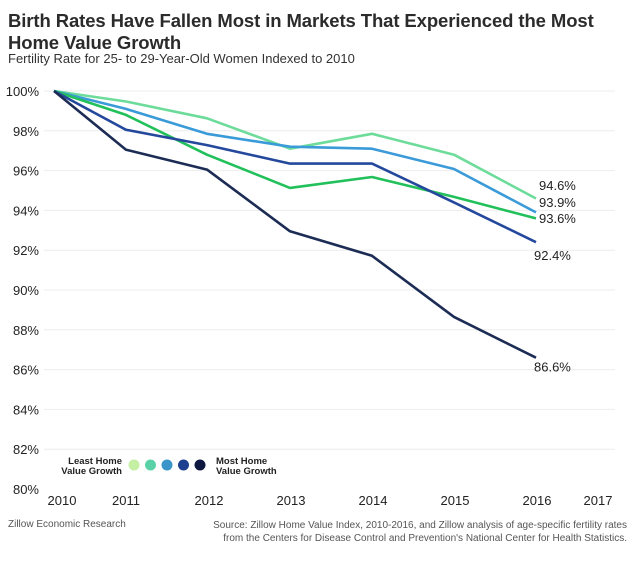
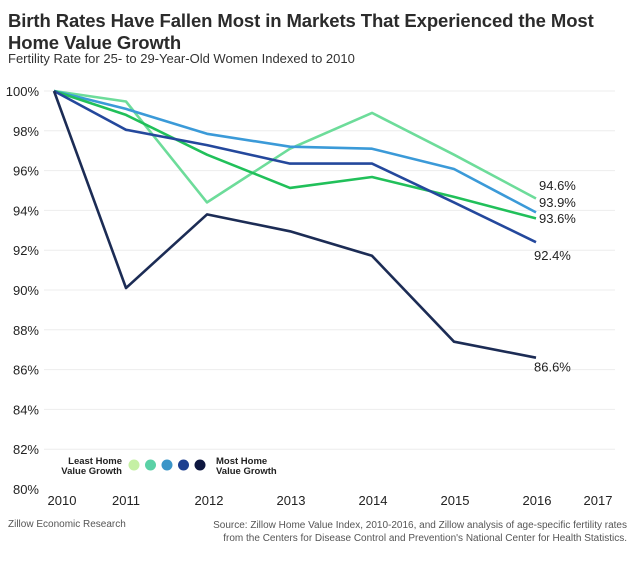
Most Home Value Growth/2011: 97.0% -> 90.1%
Least Home Value Growth/2012: 98.6% -> 94.4%
Most Home Value Growth/2012: 96.0% -> 93.8%
Least Home Value Growth/2014: 97.8% -> 98.9%
Most Home Value Growth/2015: 88.7% -> 87.4%
